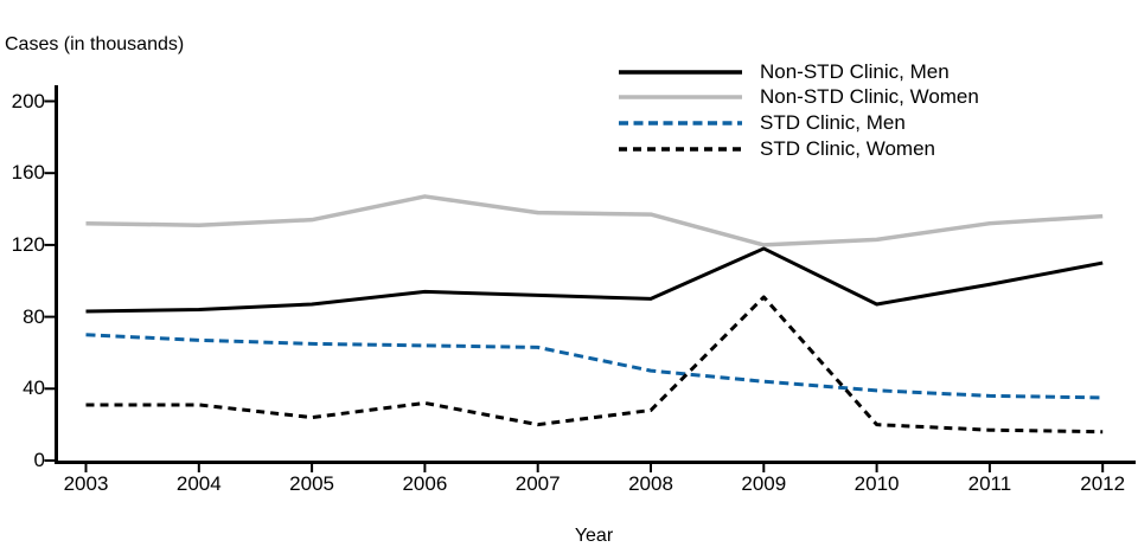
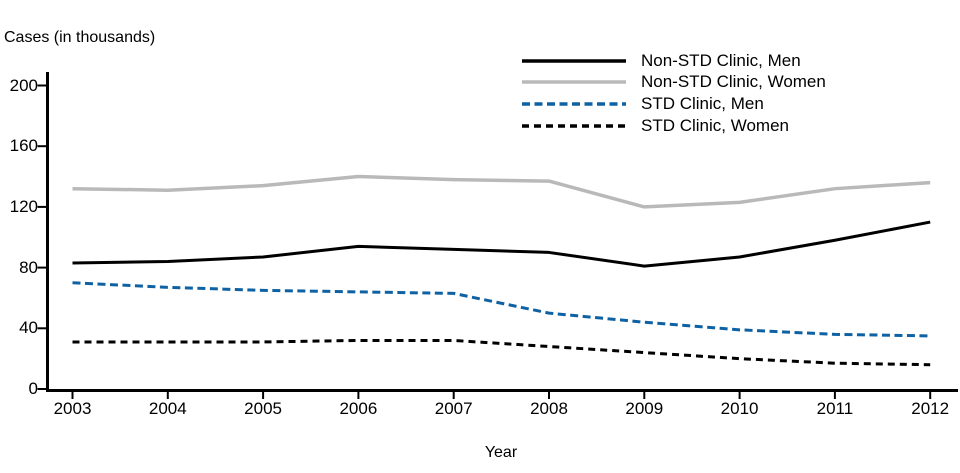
STD Clinic, Women/2005: 24 -> 31
Non-STD Clinic, Women/2006: 147 -> 140
STD Clinic, Women/2007: 20 -> 32
Non-STD Clinic, Men/2009: 118 -> 81
STD Clinic, Women/2009: 91 -> 24
